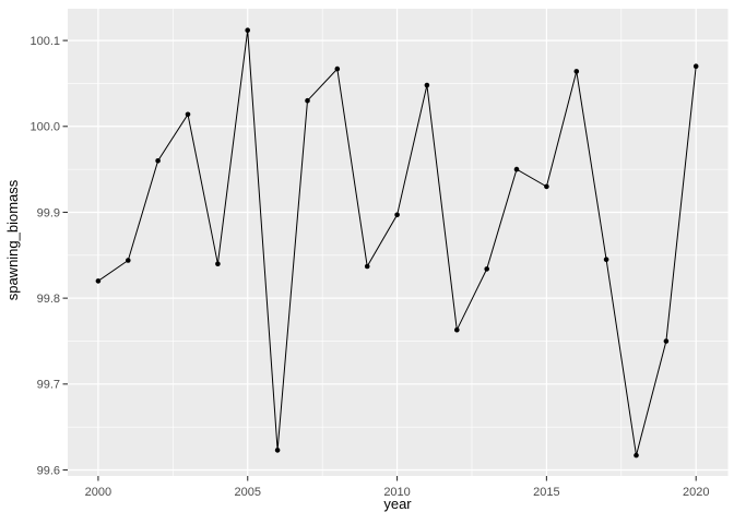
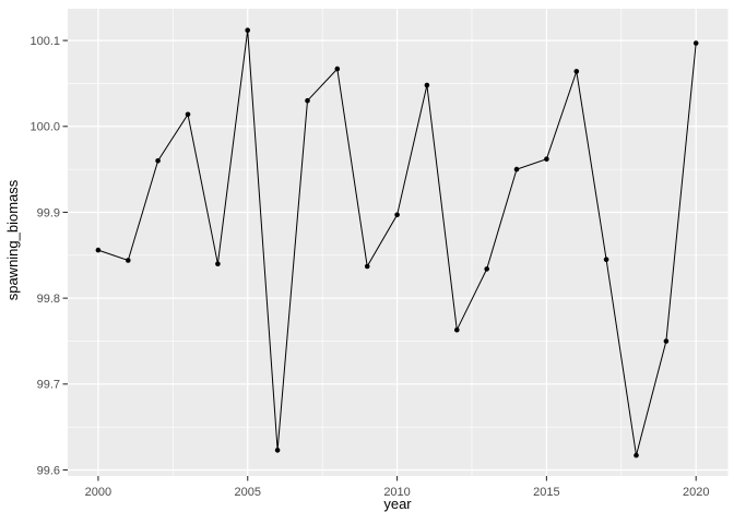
2000: 99.82 -> 99.86
2015: 99.93 -> 99.96
2020: 100.07 -> 100.10
